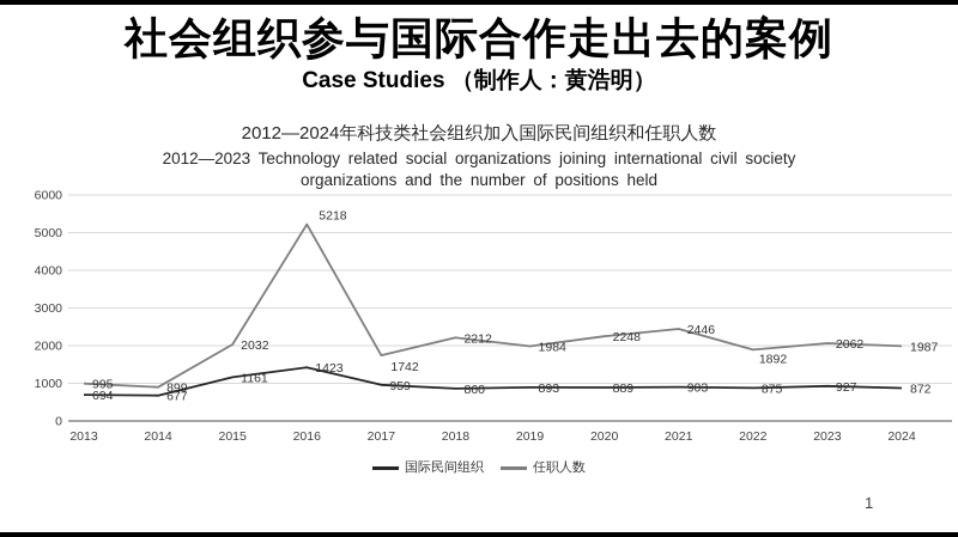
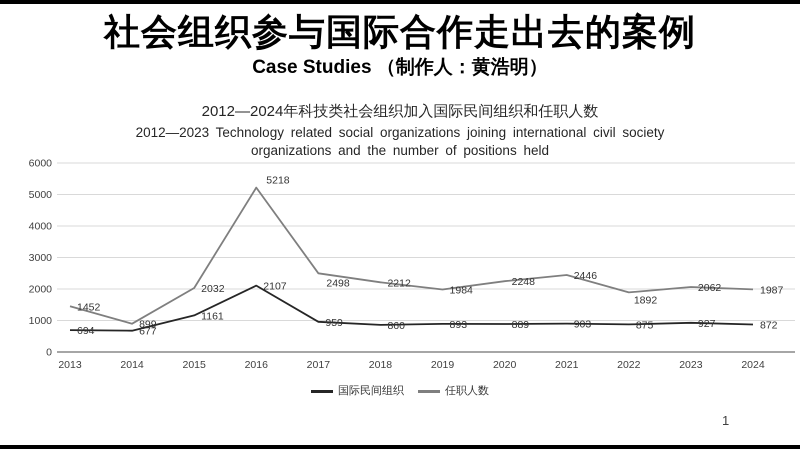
任职人数/2013: 995 -> 1452
国际民间组织/2016: 1423 -> 2107
任职人数/2017: 1742 -> 2498
